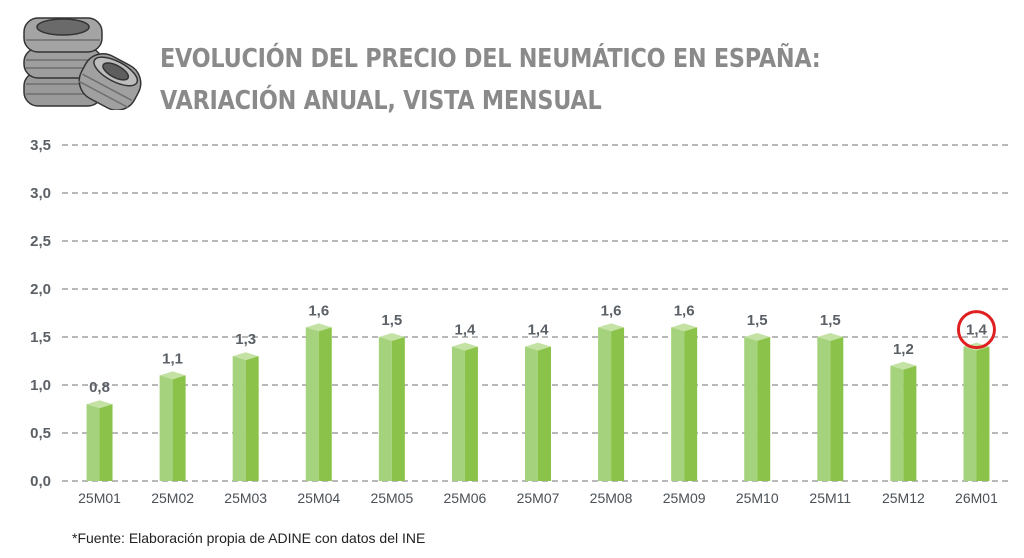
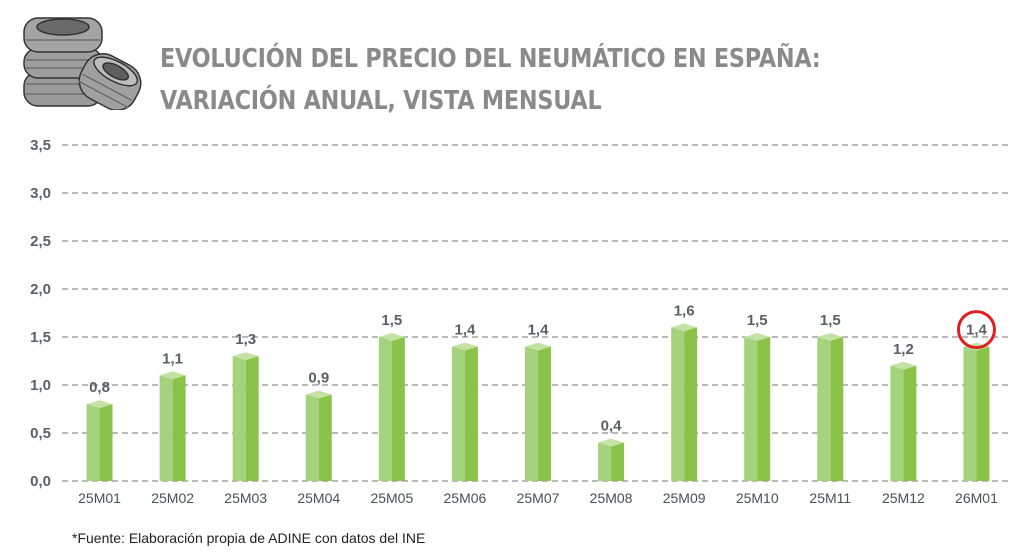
25M04: 1,6 -> 0,9
25M08: 1,6 -> 0,4
